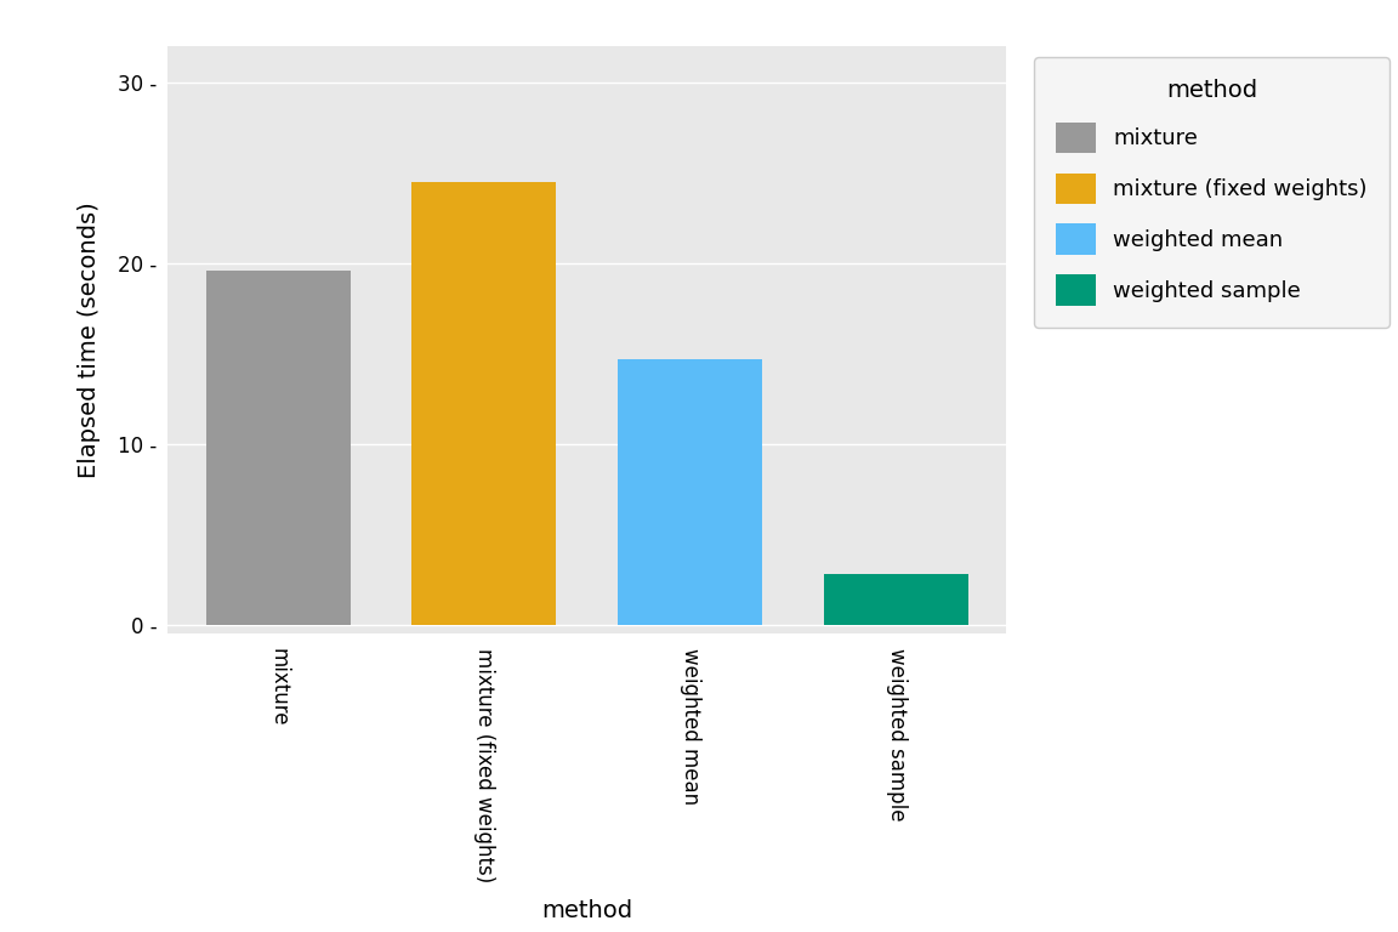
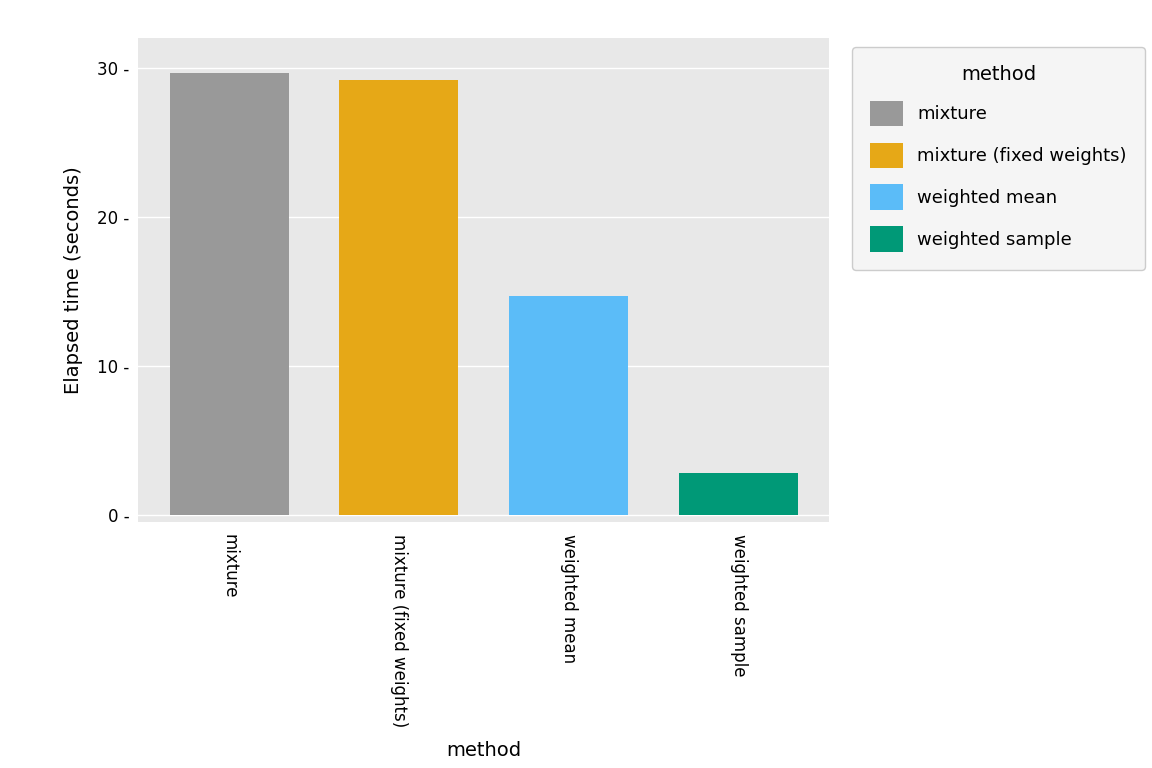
mixture: 19.6 - -> 29.7 -
mixture (fixed weights): 24.5 - -> 29.2 -
